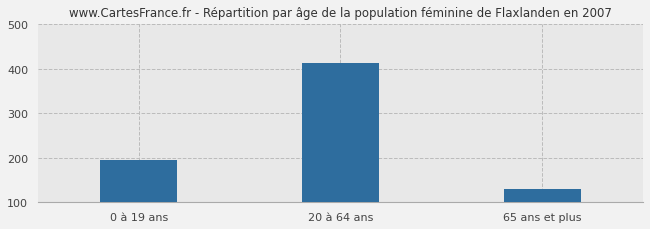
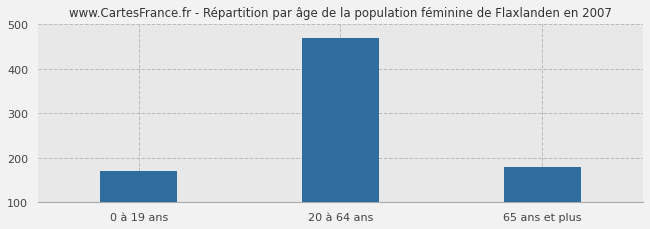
0 à 19 ans: 195 -> 170
20 à 64 ans: 413 -> 470
65 ans et plus: 130 -> 180
